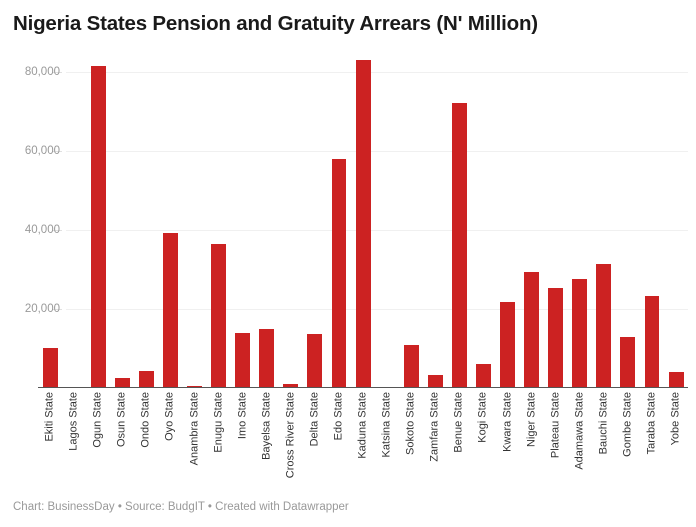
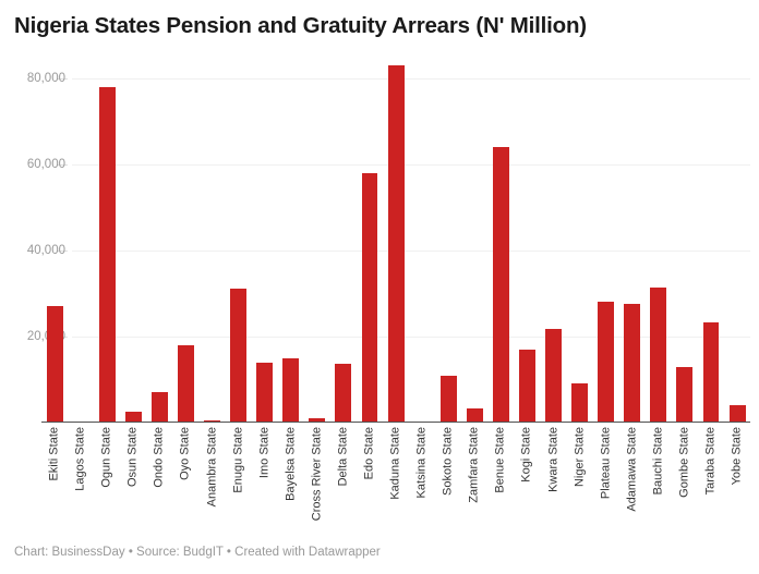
Ekiti State: 10000 -> 27000
Ogun State: 82000 -> 78000
Ondo State: 4000 -> 7000
Oyo State: 39000 -> 18000
Enugu State: 36000 -> 31000
Benue State: 72000 -> 64000
Kogi State: 6000 -> 17000
Niger State: 29000 -> 9000
Plateau State: 25000 -> 28000
